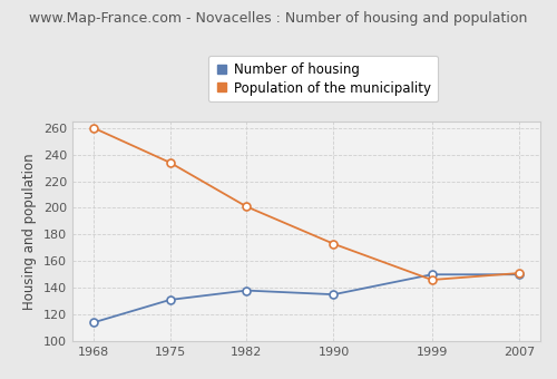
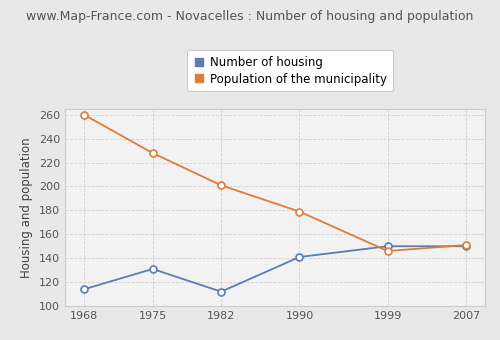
Population of the municipality/1975: 234 -> 228
Number of housing/1982: 138 -> 112
Number of housing/1990: 135 -> 141
Population of the municipality/1990: 173 -> 179
